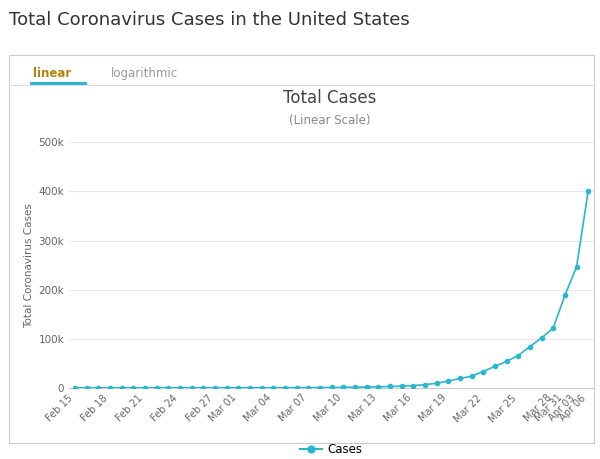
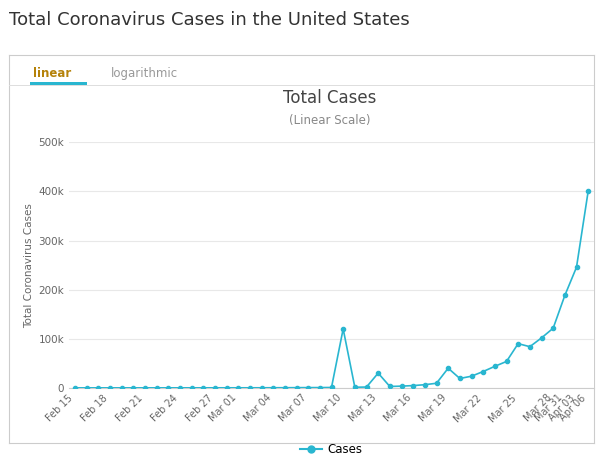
Mar 10: 1k -> 120k
Mar 13: 2k -> 30k
Mar 19: 14k -> 40k
Mar 25: 66k -> 90k
